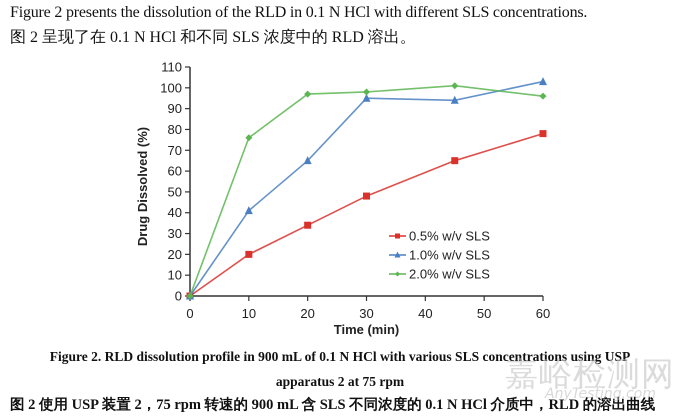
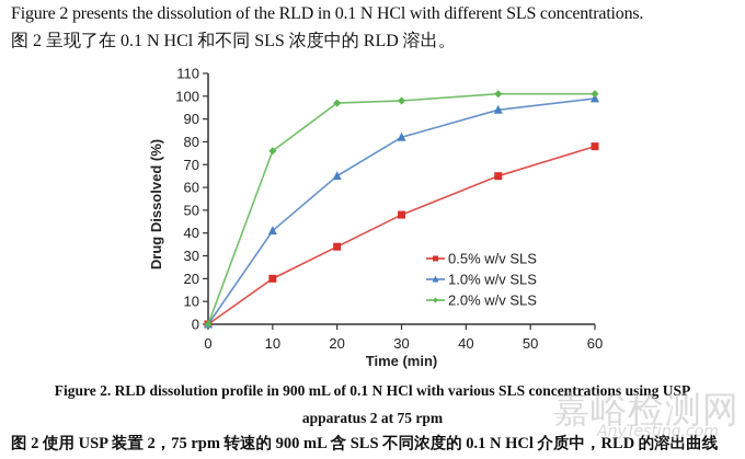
1.0% w/v SLS/30: 95 -> 82
1.0% w/v SLS/60: 103 -> 99
2.0% w/v SLS/60: 96 -> 101
